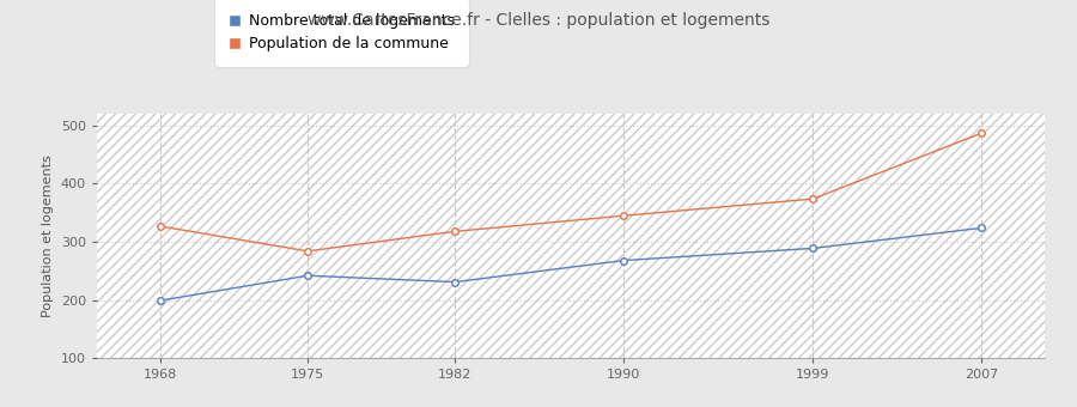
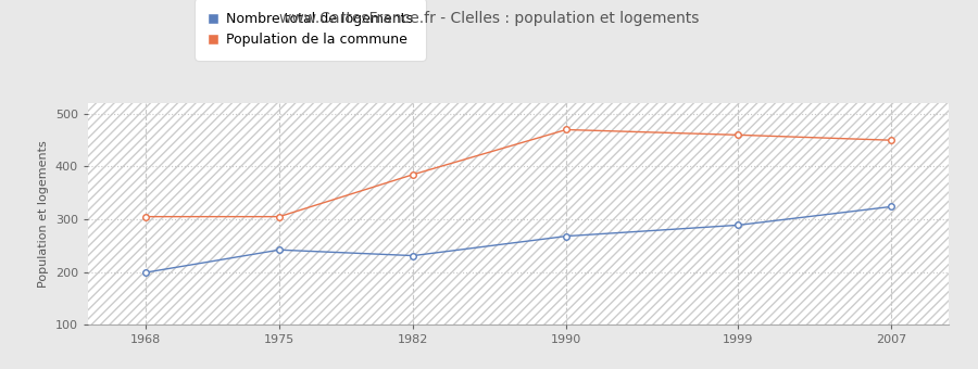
Population de la commune/1968: 327 -> 305
Population de la commune/1975: 284 -> 305
Population de la commune/1982: 318 -> 385
Population de la commune/1990: 345 -> 470
Population de la commune/1999: 374 -> 460
Population de la commune/2007: 487 -> 450
